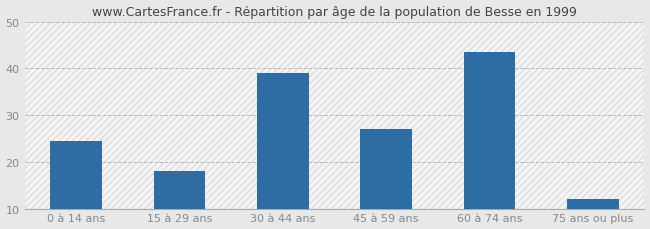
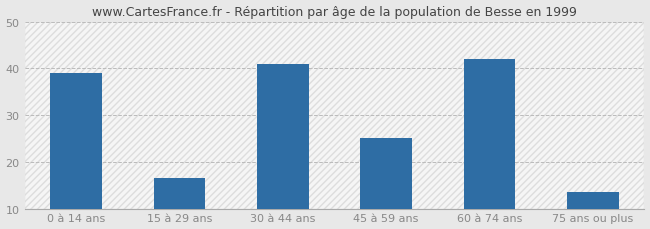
0 à 14 ans: 24.5 -> 39.0
15 à 29 ans: 18.0 -> 16.5
30 à 44 ans: 39.0 -> 41.0
45 à 59 ans: 27.0 -> 25.0
60 à 74 ans: 43.5 -> 42.0
75 ans ou plus: 12.0 -> 13.5
